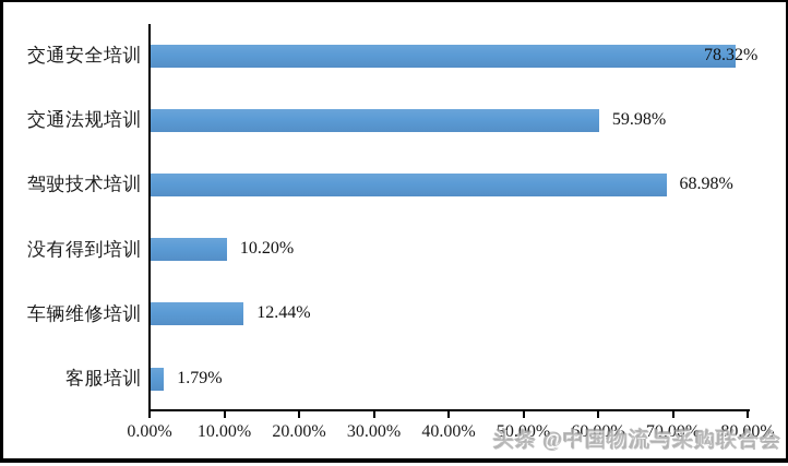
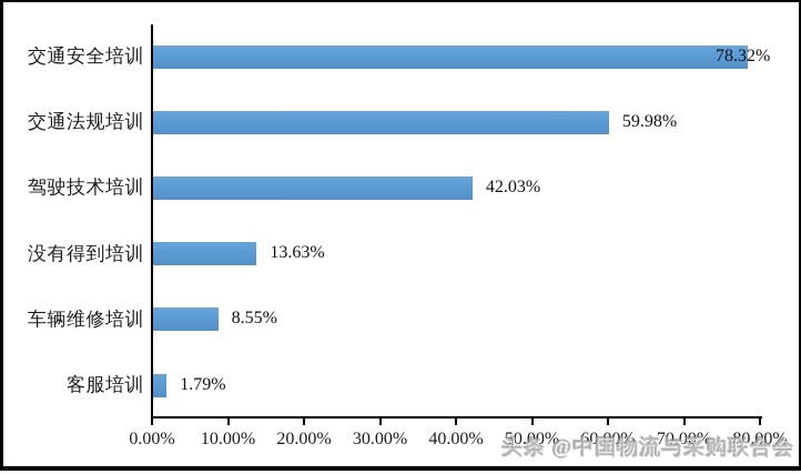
驾驶技术培训: 68.98% -> 42.03%
没有得到培训: 10.20% -> 13.63%
车辆维修培训: 12.44% -> 8.55%
